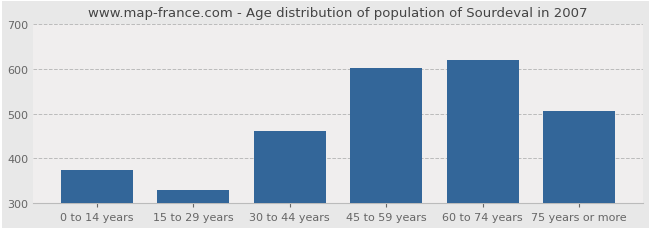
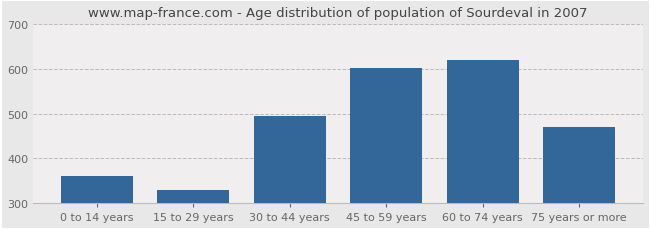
0 to 14 years: 375 -> 360
30 to 44 years: 462 -> 495
75 years or more: 505 -> 470
